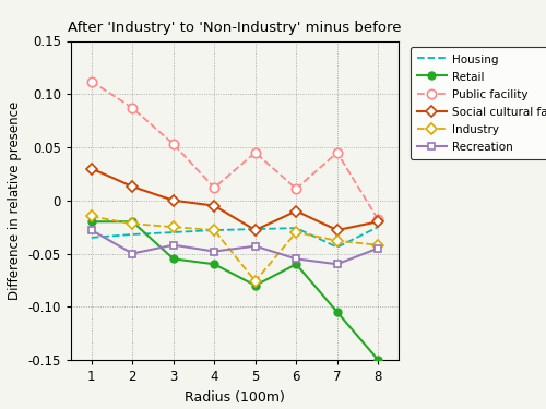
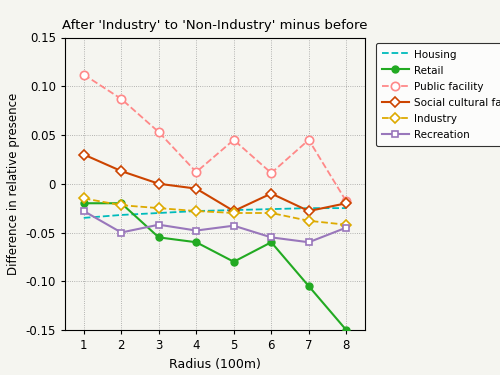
Industry/5: -0.076 -> -0.030
Housing/7: -0.044 -> -0.025
